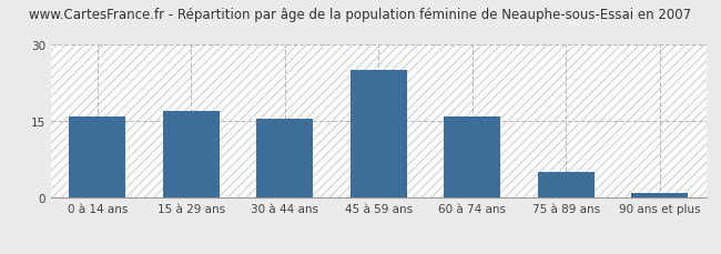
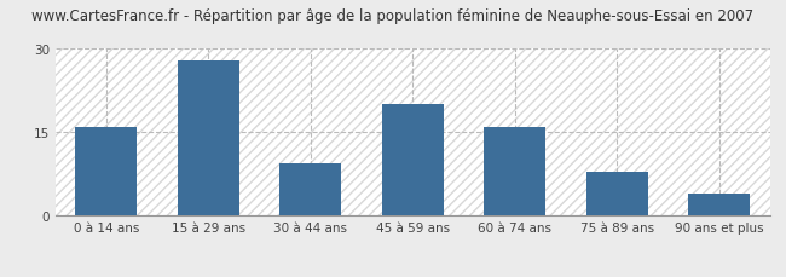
15 à 29 ans: 17.0 -> 28.0
30 à 44 ans: 15.5 -> 9.5
45 à 59 ans: 25.0 -> 20.0
75 à 89 ans: 5.0 -> 8.0
90 ans et plus: 1.0 -> 4.0
